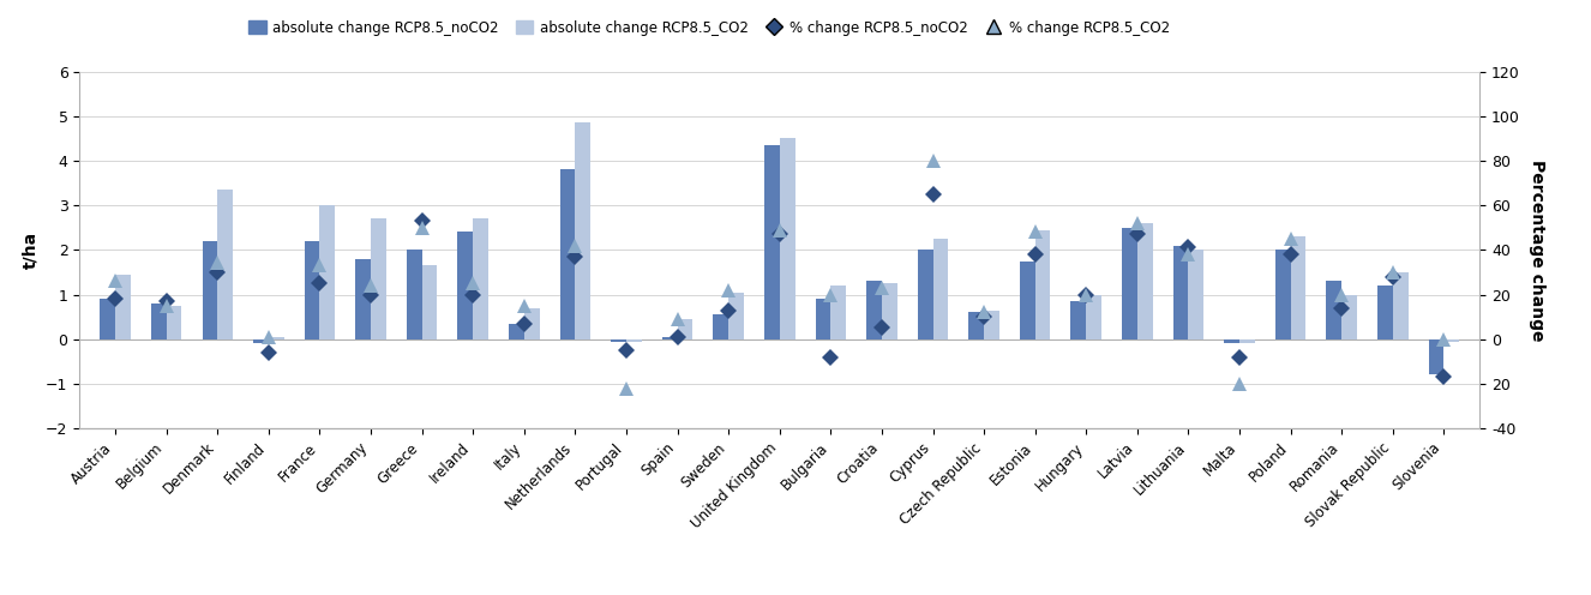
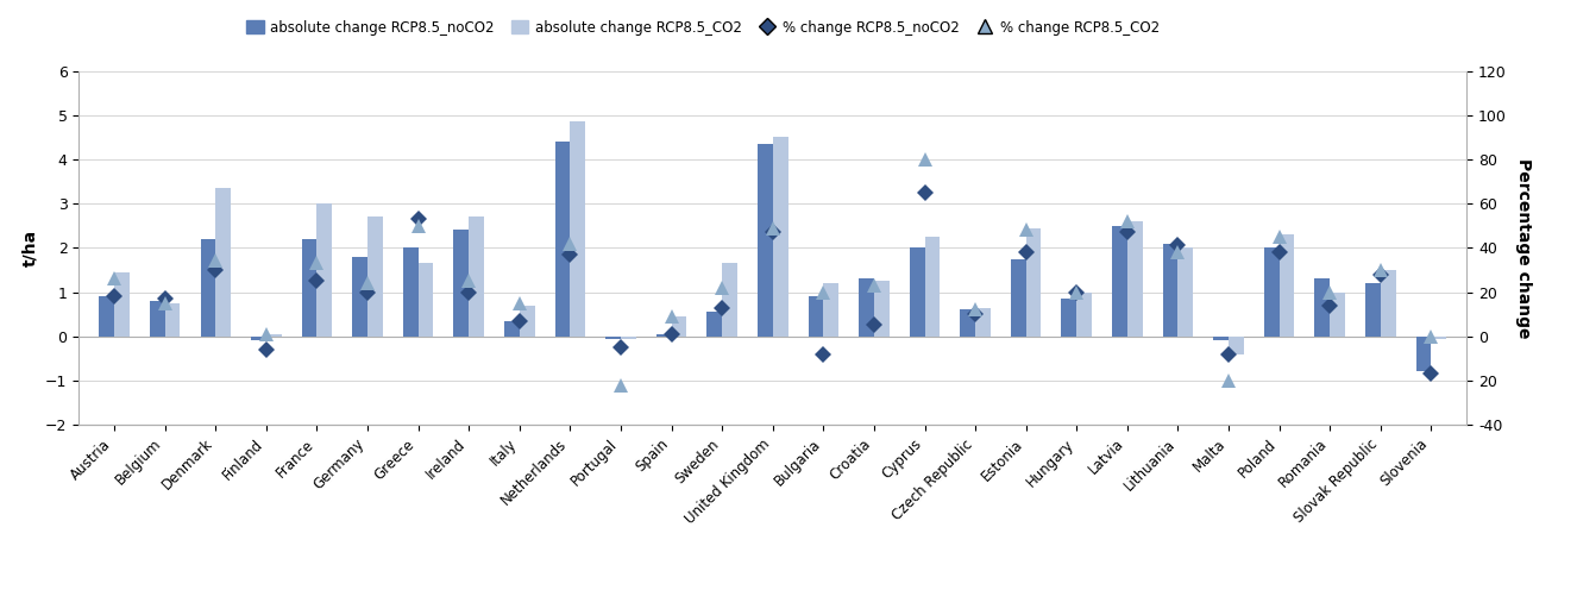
absolute change RCP8.5_noCO2/Netherlands: 3.80 -> 4.40
absolute change RCP8.5_CO2/Sweden: 1.05 -> 1.65
absolute change RCP8.5_CO2/Malta: -0.10 -> -0.40
